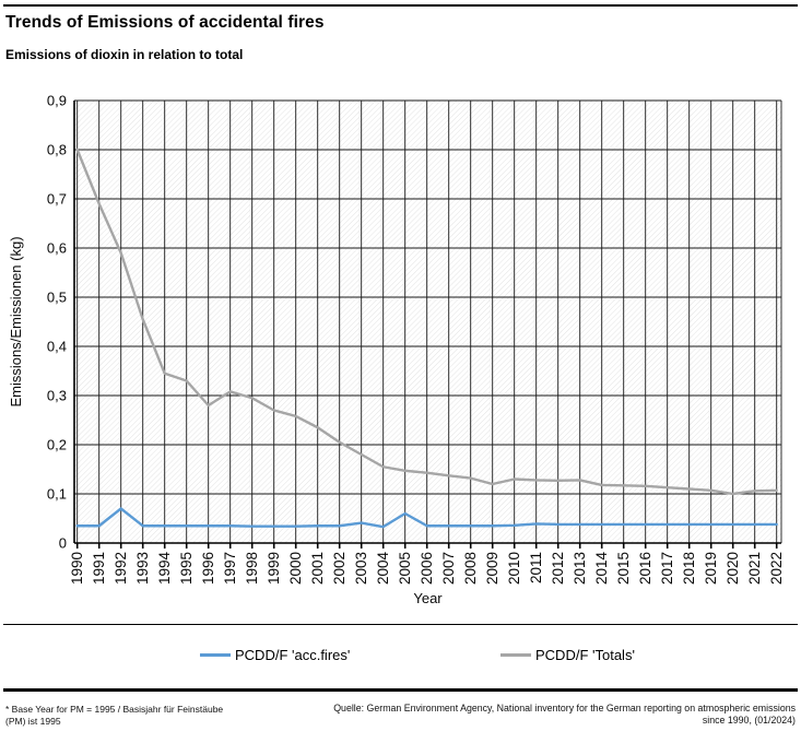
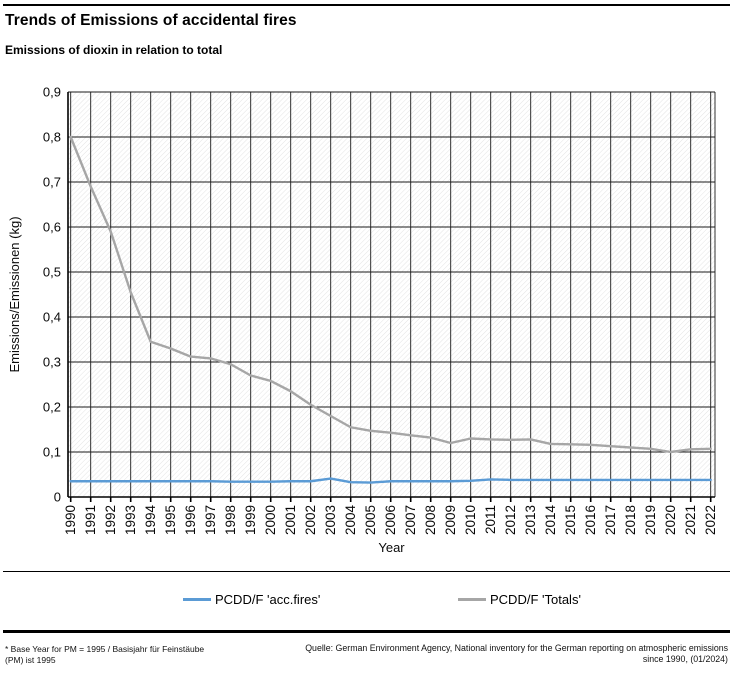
PCDD/F 'acc.fires'/1992: 0,07 -> 0,04
PCDD/F 'Totals'/1996: 0,28 -> 0,31
PCDD/F 'acc.fires'/2005: 0,06 -> 0,03
